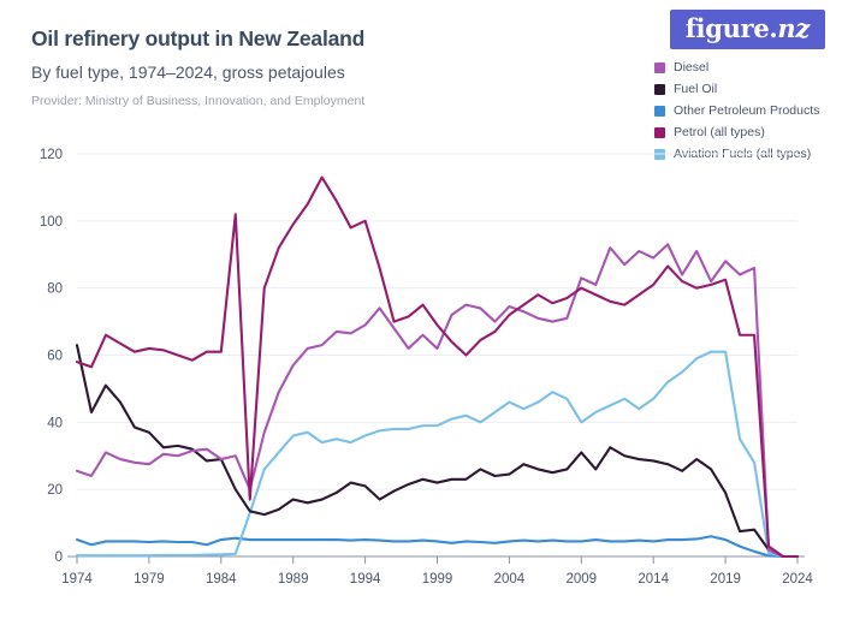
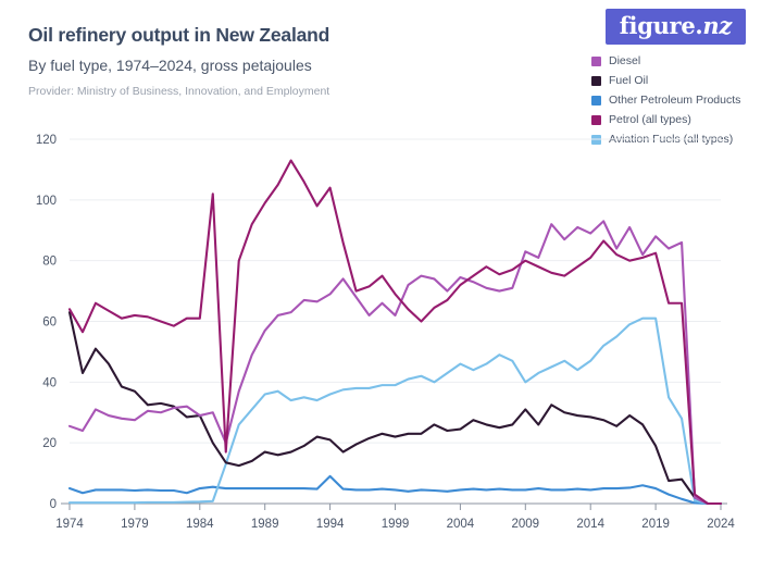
Petrol (all types)/1974: 58 -> 64
Petrol (all types)/1994: 100 -> 104
Other Petroleum Products/1994: 5 -> 9
